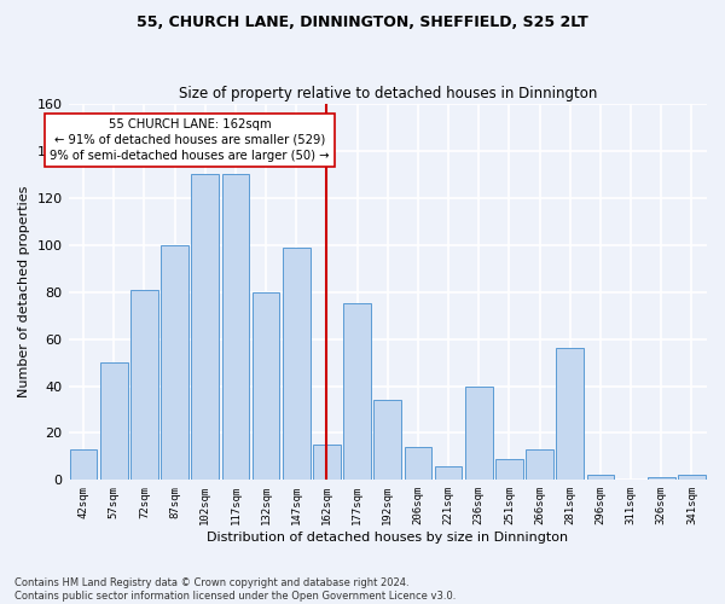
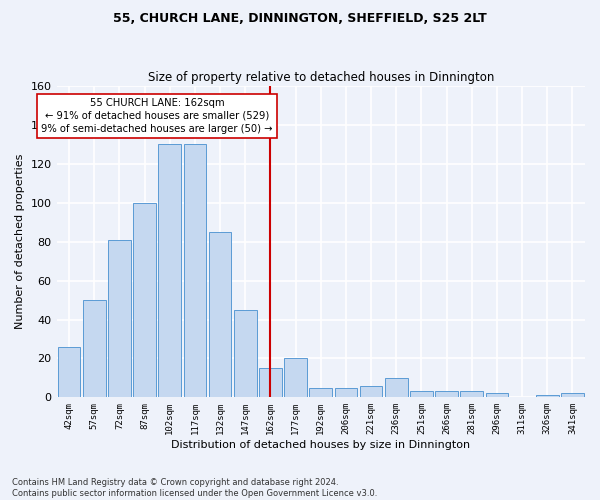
42sqm: 13 -> 26
132sqm: 80 -> 85
147sqm: 99 -> 45
177sqm: 75 -> 20
192sqm: 34 -> 5
206sqm: 14 -> 5
236sqm: 40 -> 10
251sqm: 9 -> 3
266sqm: 13 -> 3
281sqm: 56 -> 3
